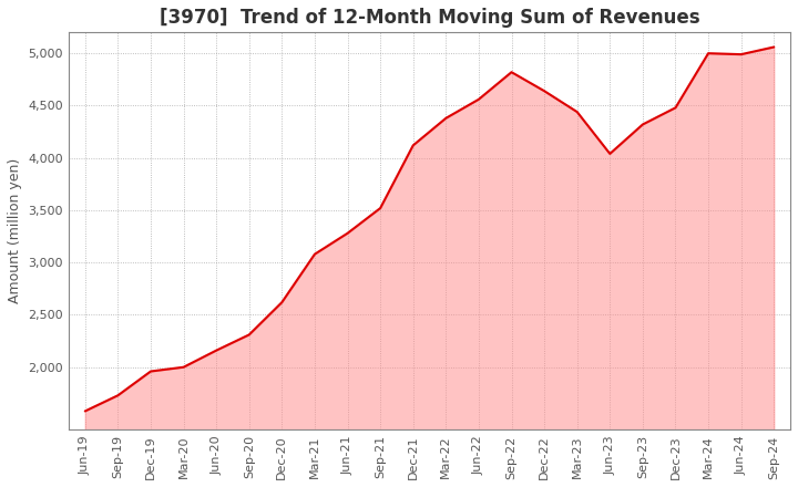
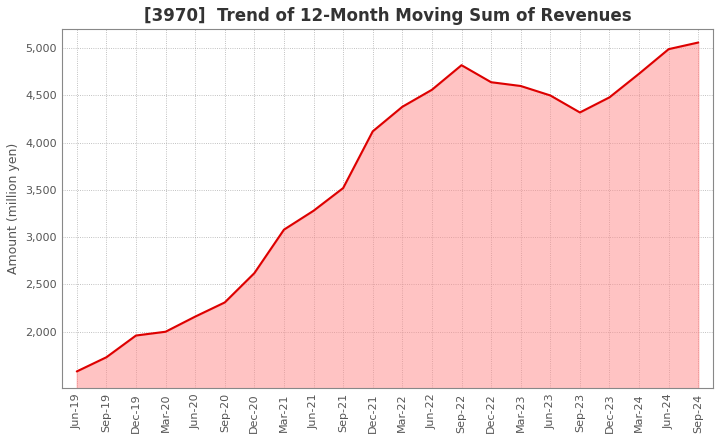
Mar-23: 4,440 -> 4,600
Jun-23: 4,040 -> 4,500
Mar-24: 5,000 -> 4,730
